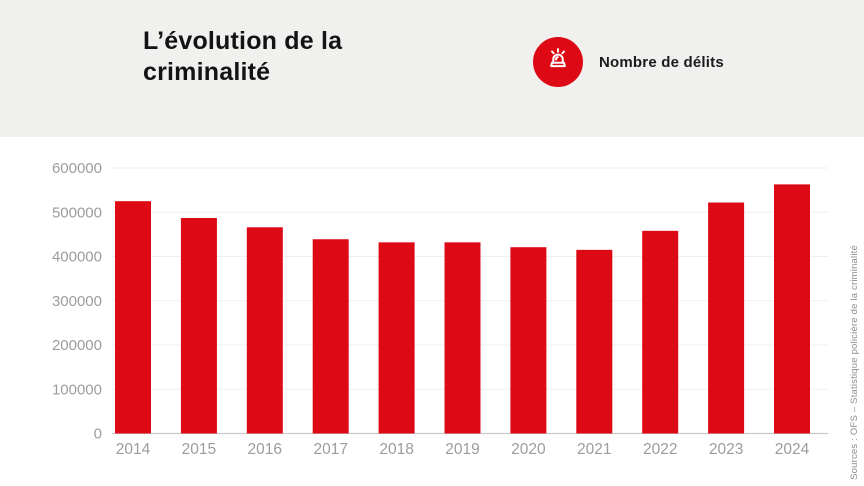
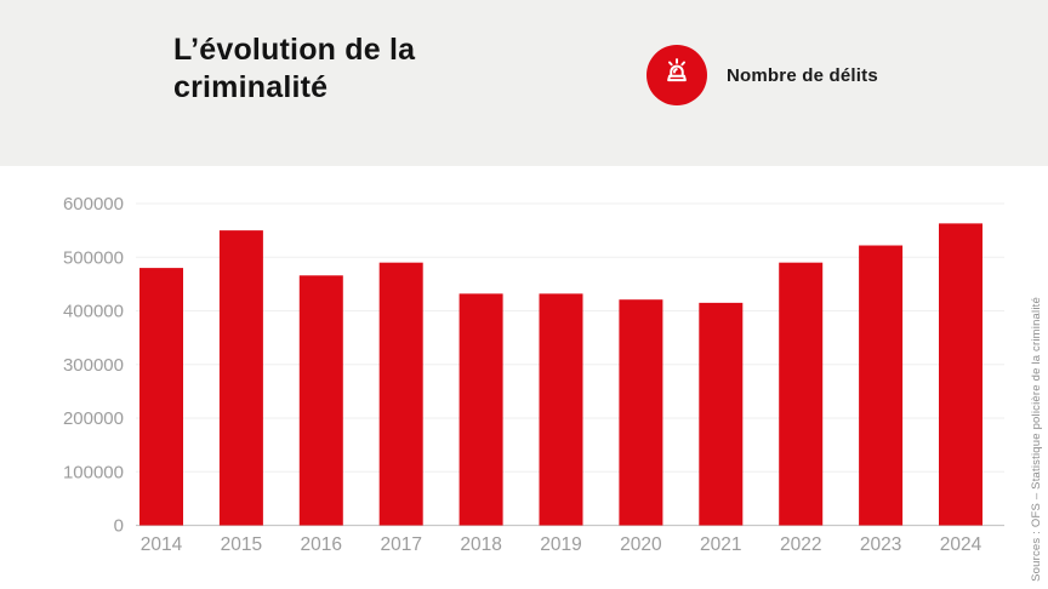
2014: 520000 -> 480000
2015: 490000 -> 550000
2017: 440000 -> 490000
2022: 460000 -> 490000
